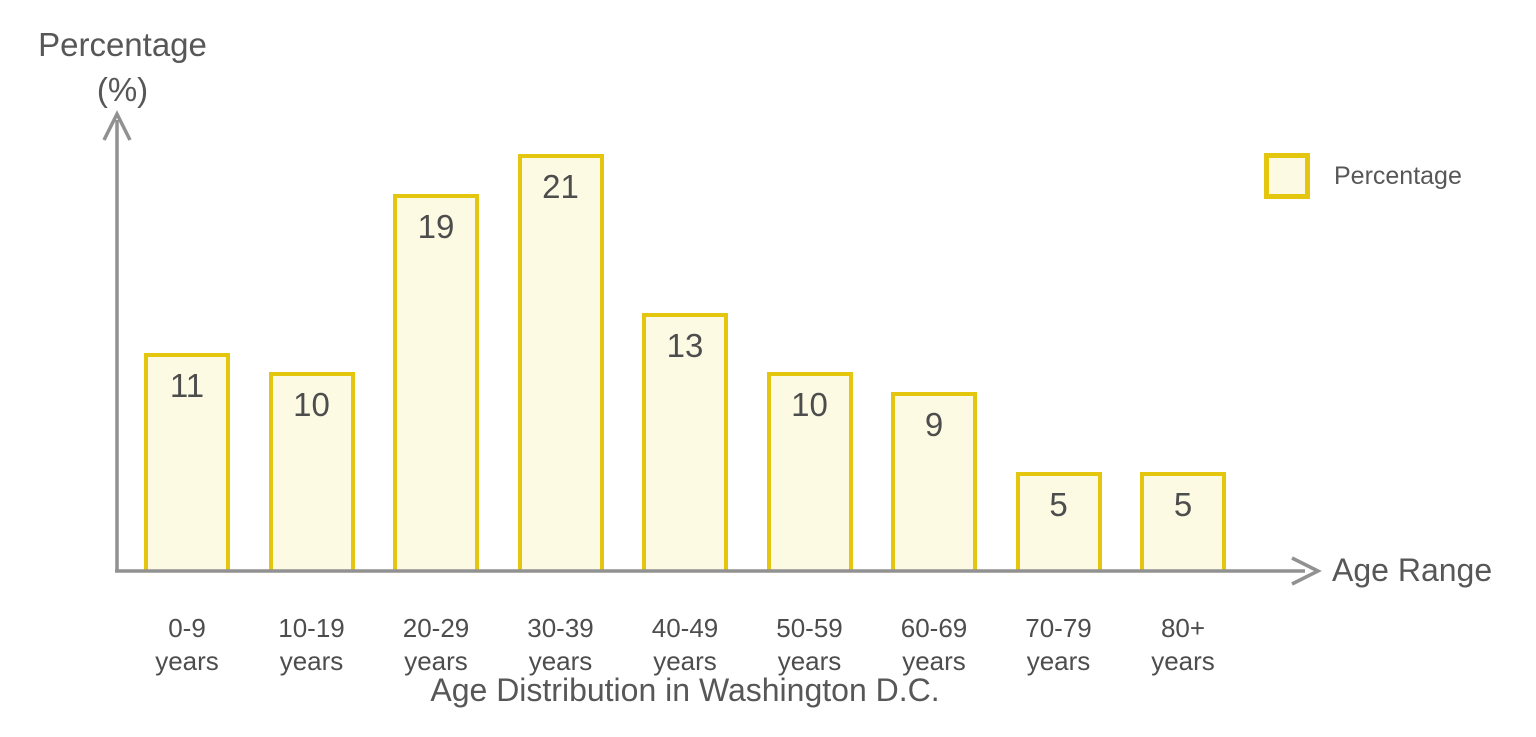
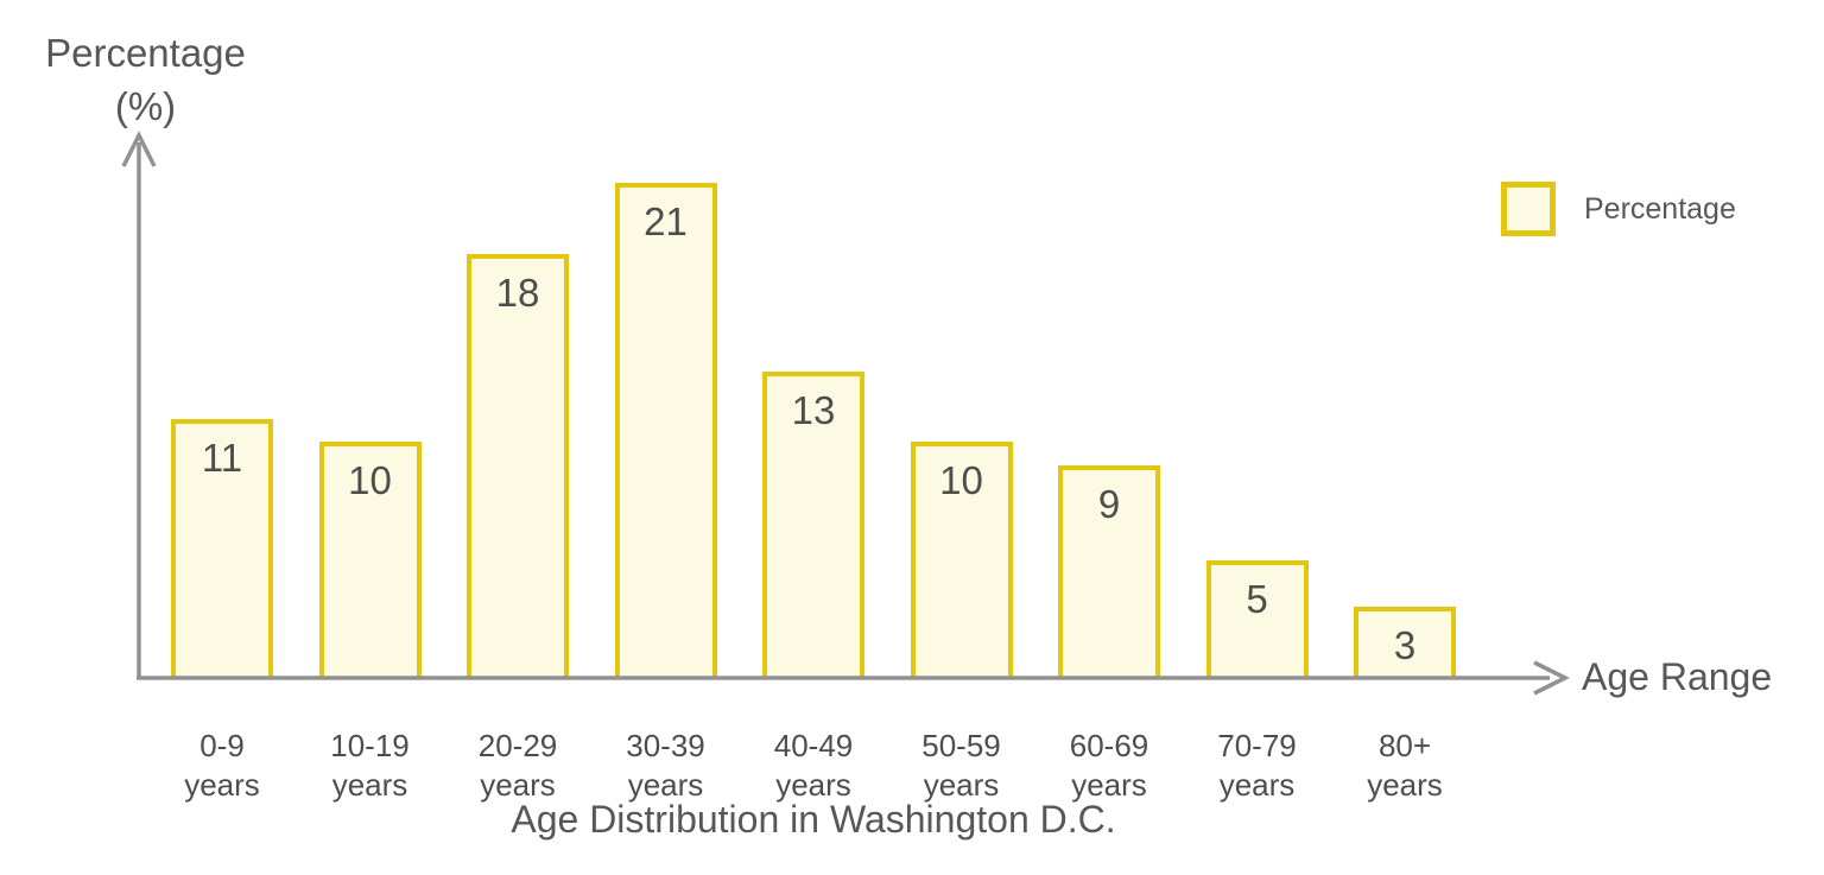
20-29 years: 19 -> 18
80+ years: 5 -> 3
